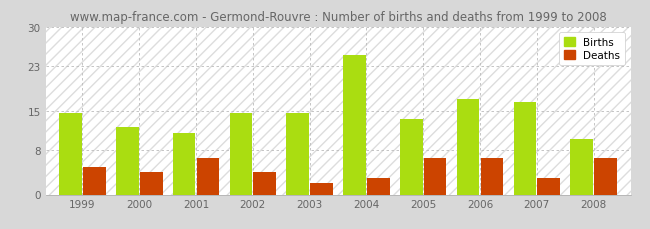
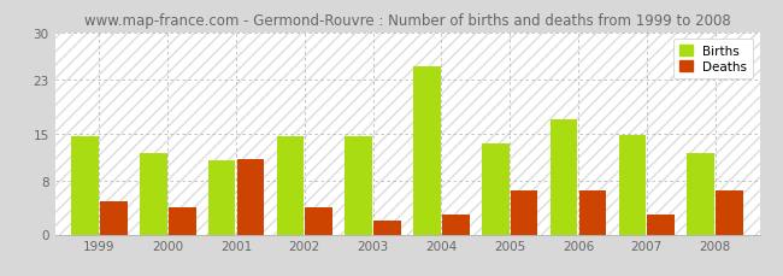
Deaths/2001: 6.5 -> 11.2
Births/2007: 16.5 -> 14.8
Births/2008: 10.0 -> 12.0
